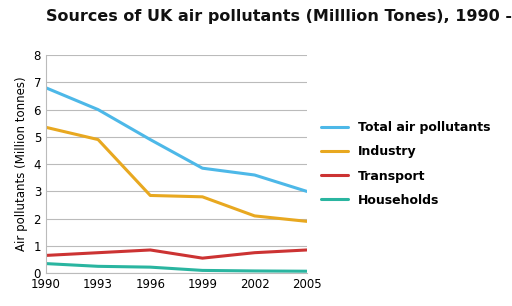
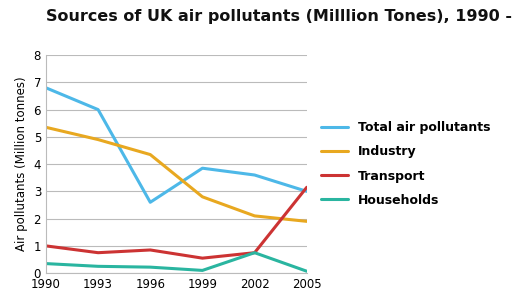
Transport/1990: 0.65 -> 1.00
Total air pollutants/1996: 4.90 -> 2.60
Industry/1996: 2.85 -> 4.35
Households/2002: 0.08 -> 0.75
Transport/2005: 0.85 -> 3.15
